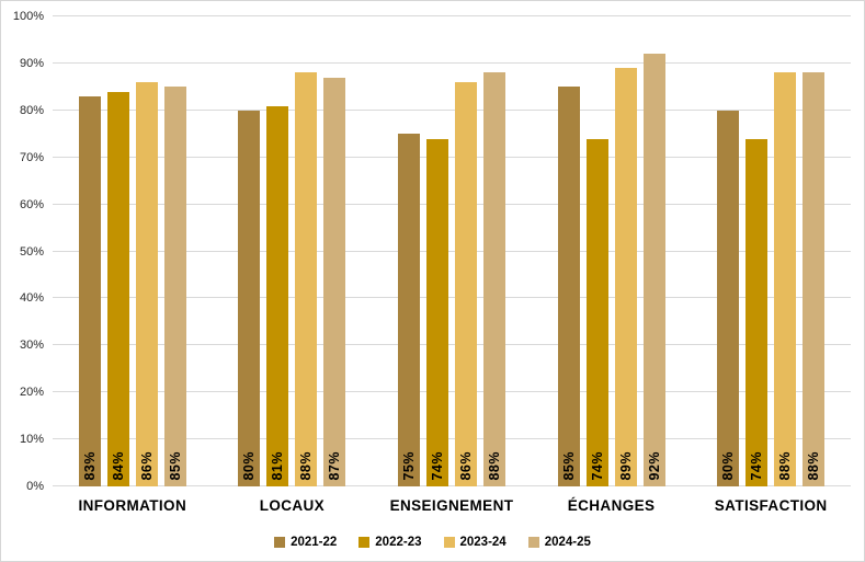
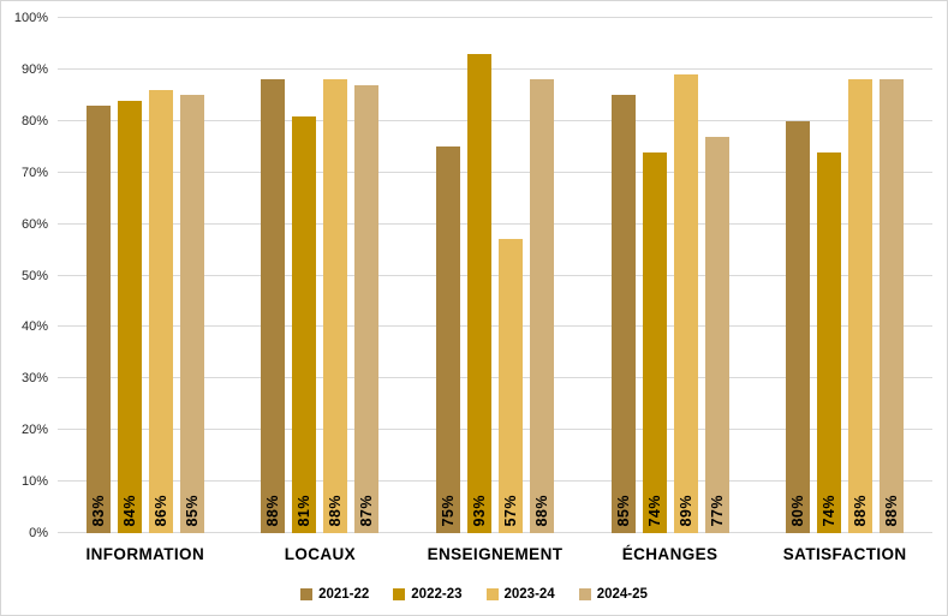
2021-22/LOCAUX: 80% -> 88%
2022-23/ENSEIGNEMENT: 74% -> 93%
2023-24/ENSEIGNEMENT: 86% -> 57%
2024-25/ÉCHANGES: 92% -> 77%
